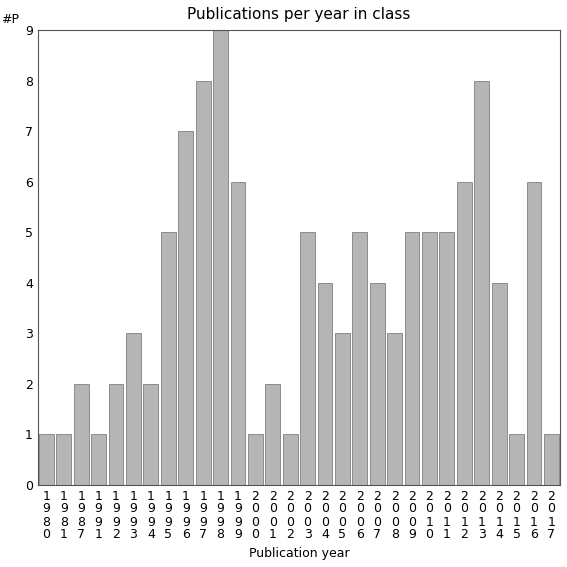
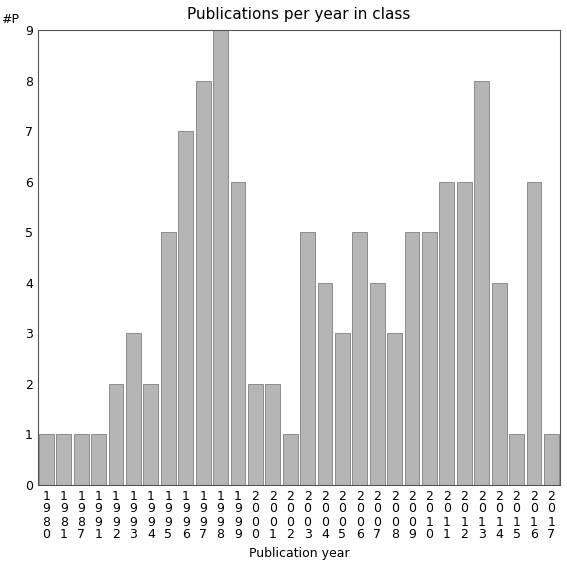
1 9 8 7: 2 -> 1
2 0 0 0: 1 -> 2
2 0 1 1: 5 -> 6
